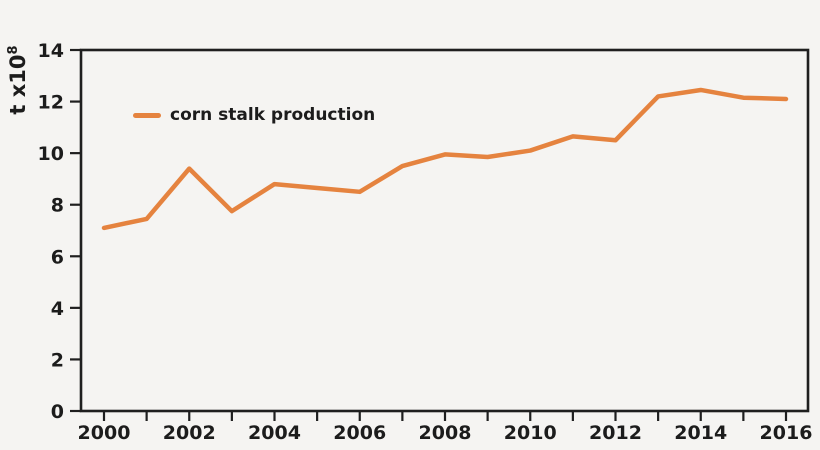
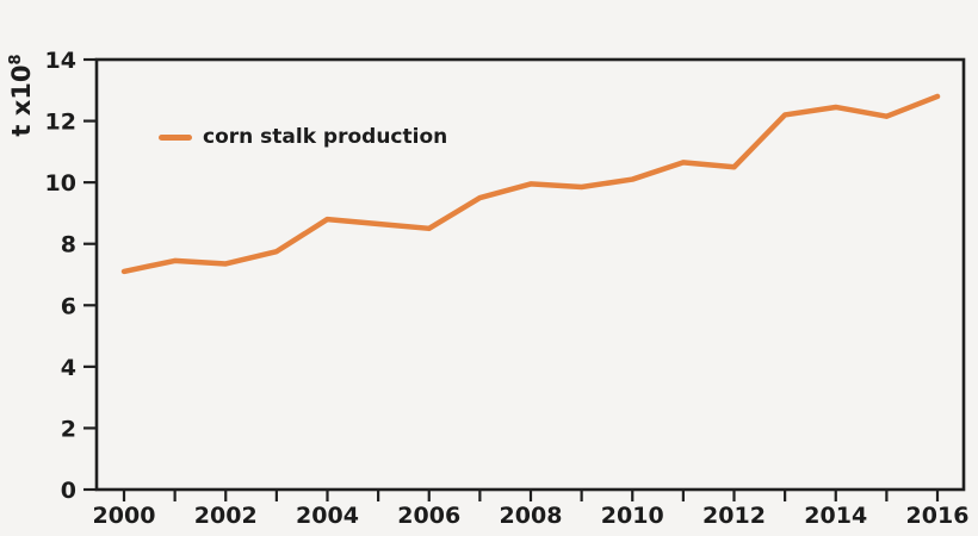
2002: 9.4 -> 7.3
2016: 12.1 -> 12.8
